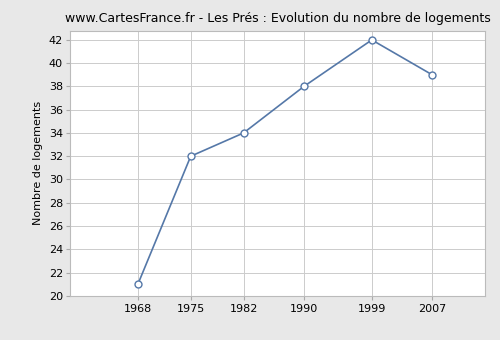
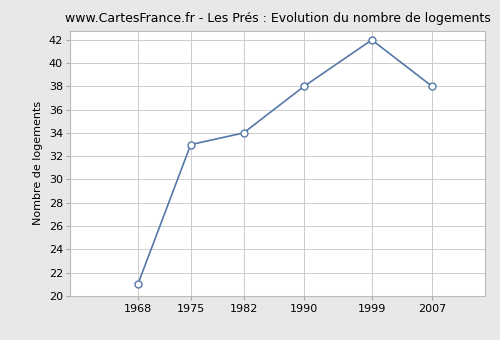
1975: 32 -> 33
2007: 39 -> 38
